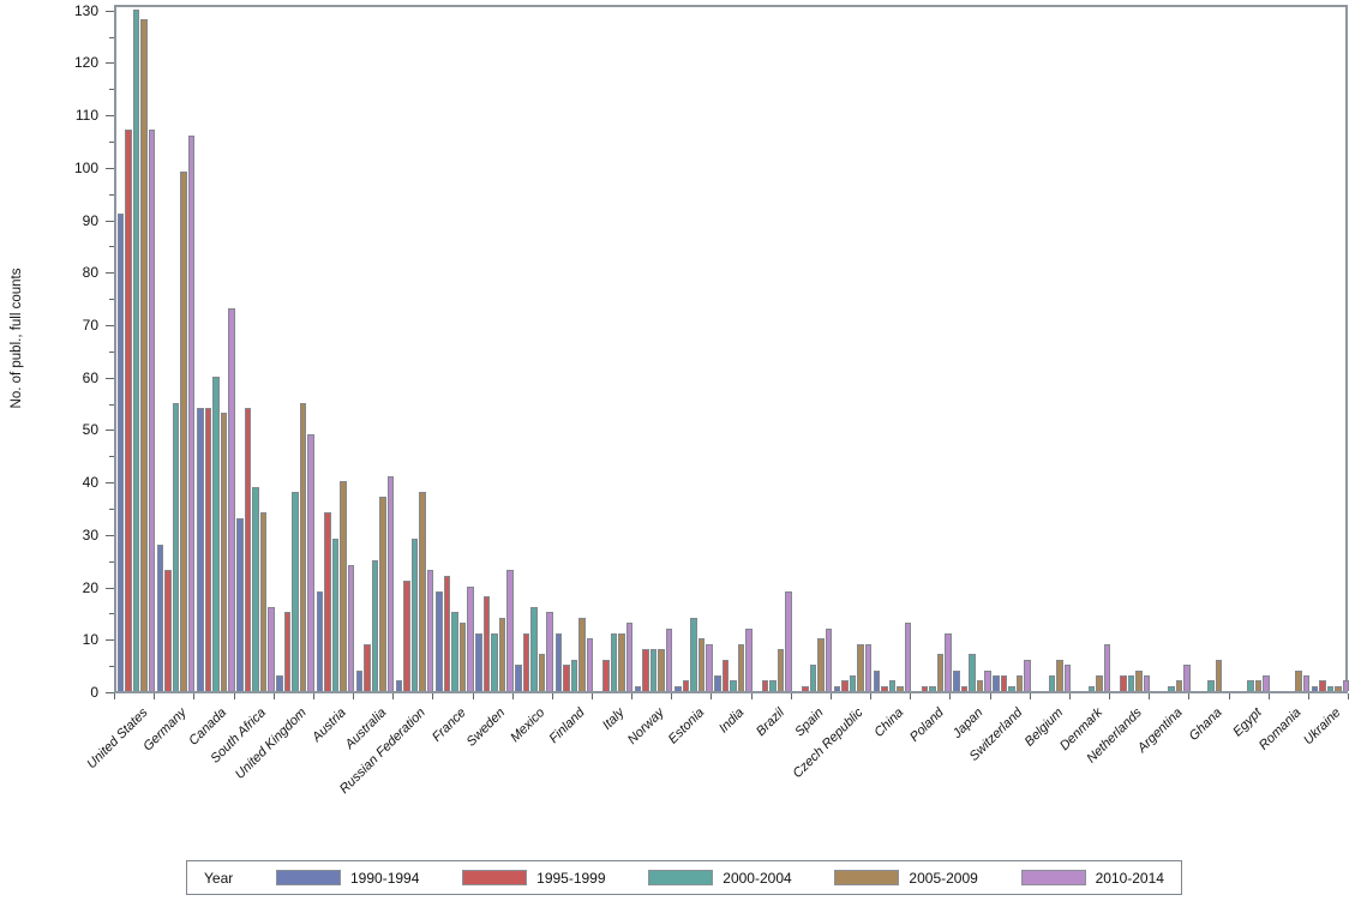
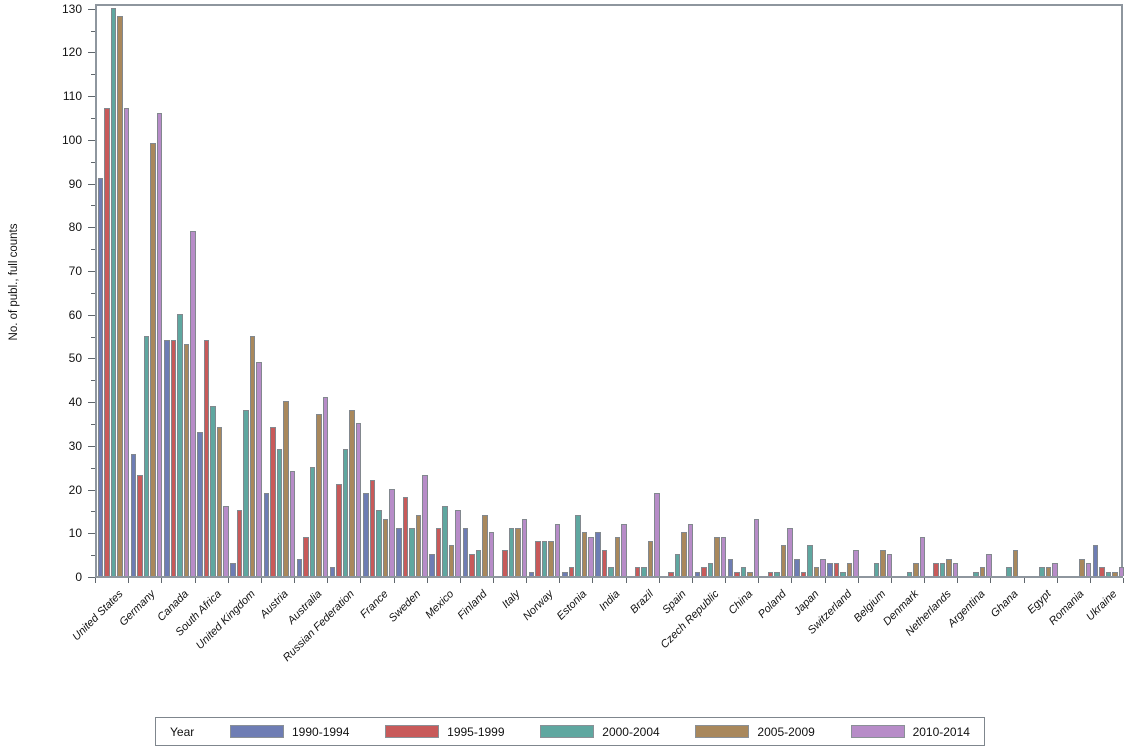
2010-2014/Canada: 73 -> 79
2010-2014/Russian Federation: 23 -> 35
1990-1994/India: 3 -> 10
1990-1994/Ukraine: 1 -> 7
